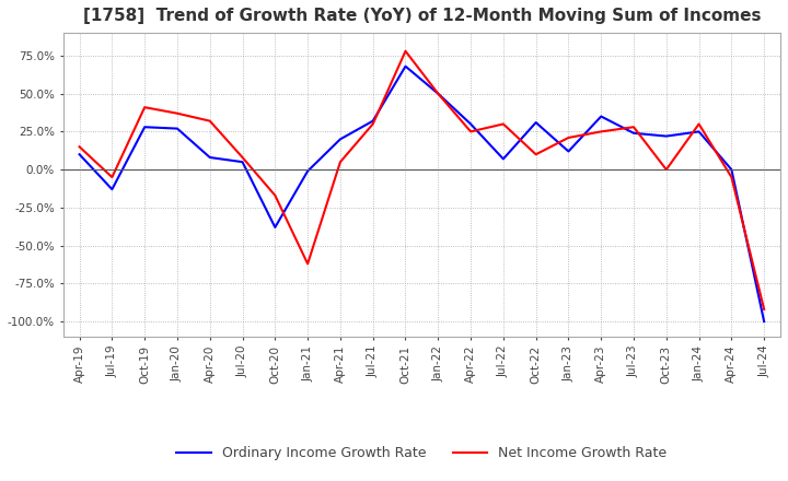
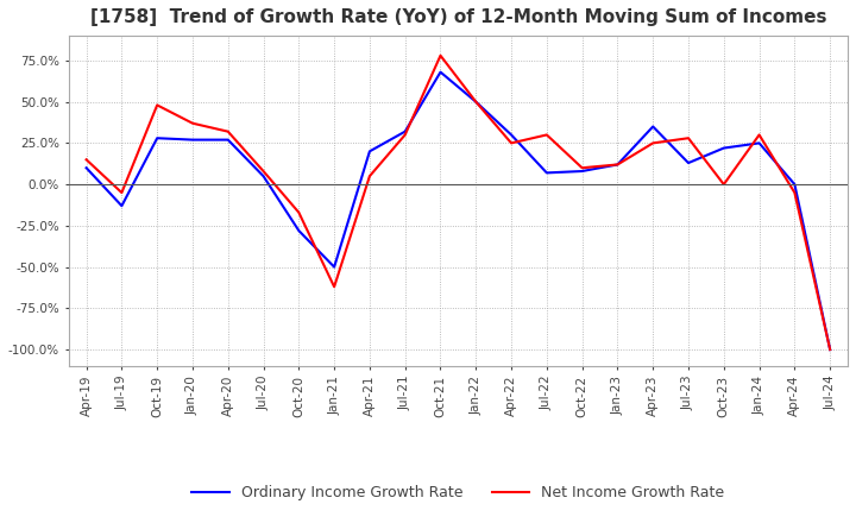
Net Income Growth Rate/Oct-19: 41% -> 48%
Ordinary Income Growth Rate/Apr-20: 8% -> 27%
Ordinary Income Growth Rate/Oct-20: -38% -> -28%
Ordinary Income Growth Rate/Jan-21: -1% -> -50%
Ordinary Income Growth Rate/Oct-22: 31% -> 8%
Net Income Growth Rate/Jan-23: 21% -> 12%
Ordinary Income Growth Rate/Jul-23: 24% -> 13%
Net Income Growth Rate/Jul-24: -92% -> -100%
